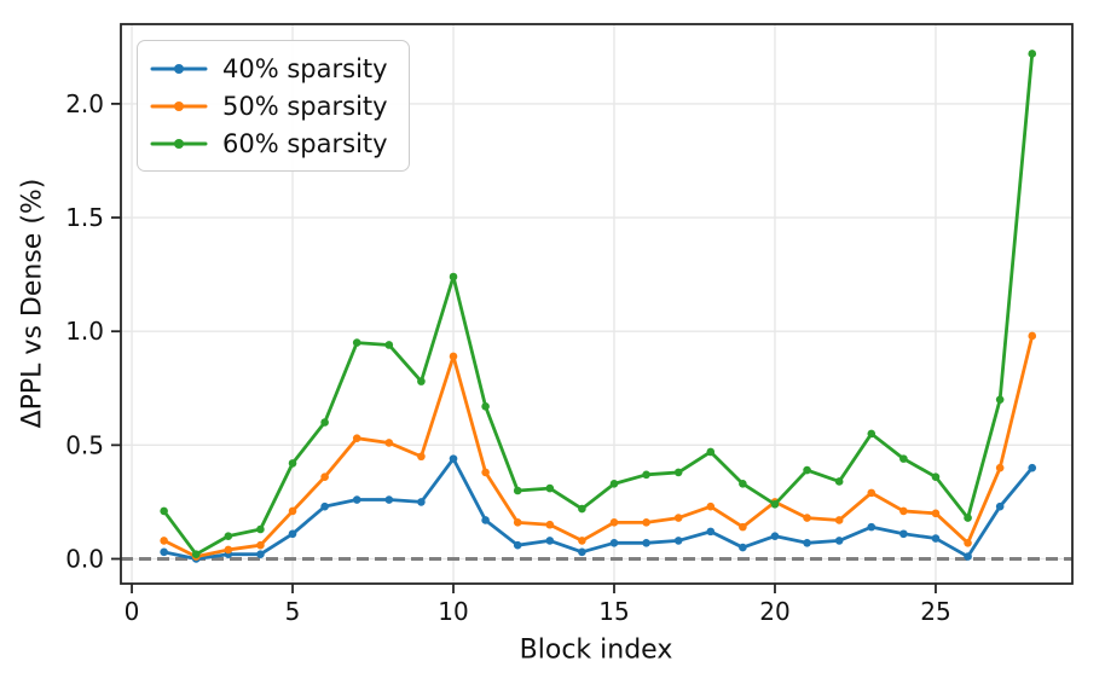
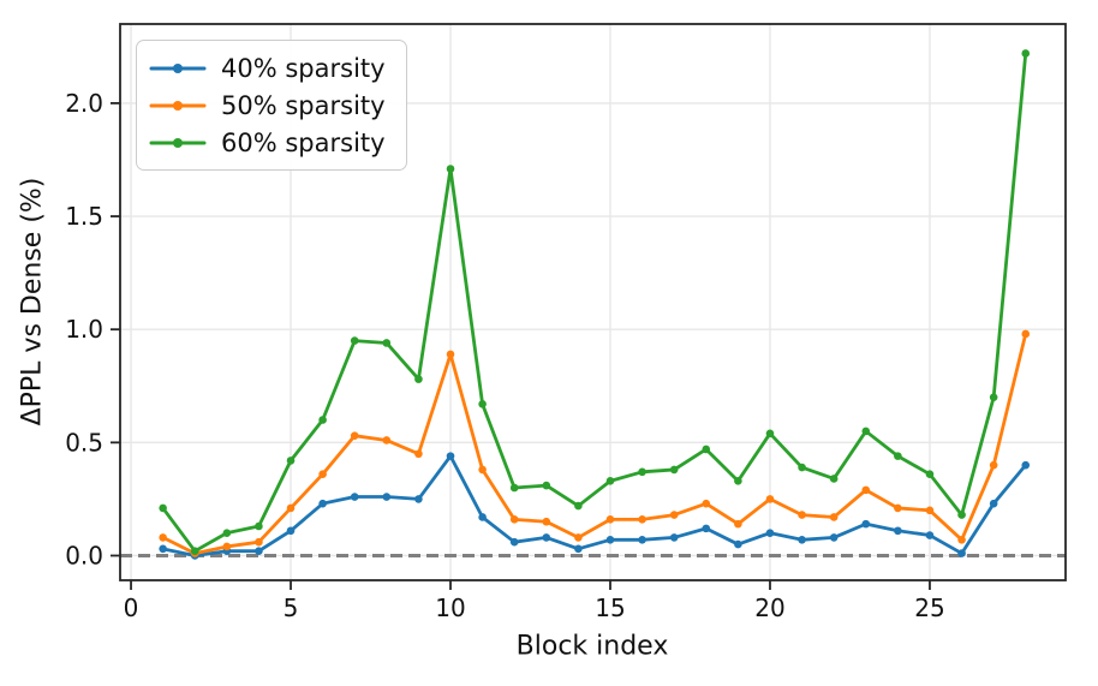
60% sparsity/10: 1.24 -> 1.71
60% sparsity/20: 0.24 -> 0.54
